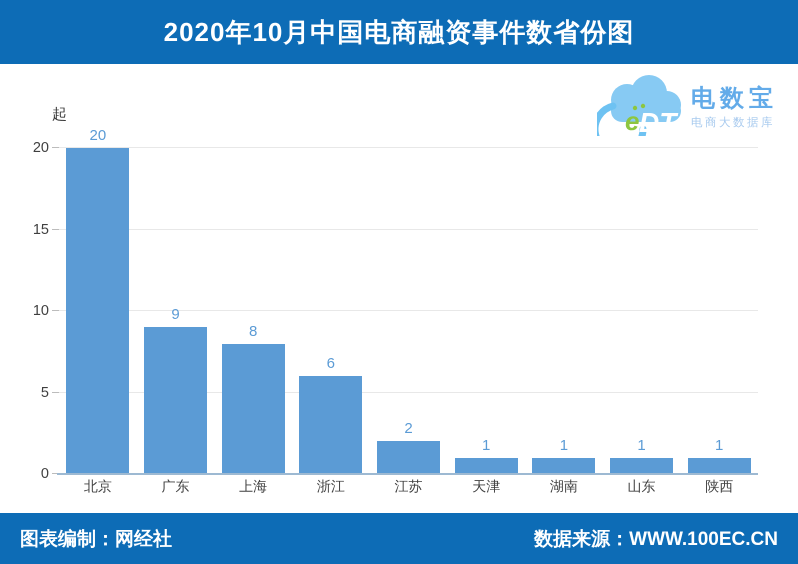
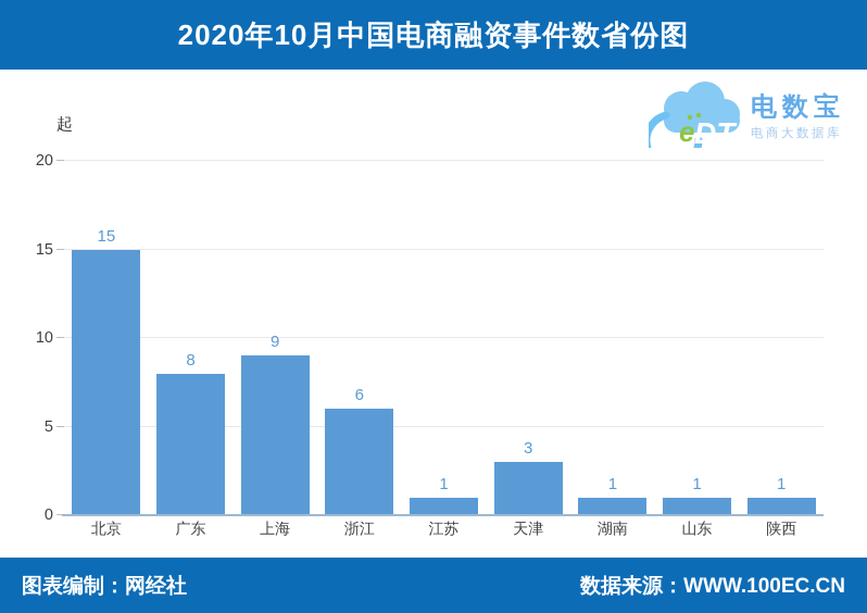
北京: 20 -> 15
广东: 9 -> 8
上海: 8 -> 9
江苏: 2 -> 1
天津: 1 -> 3
